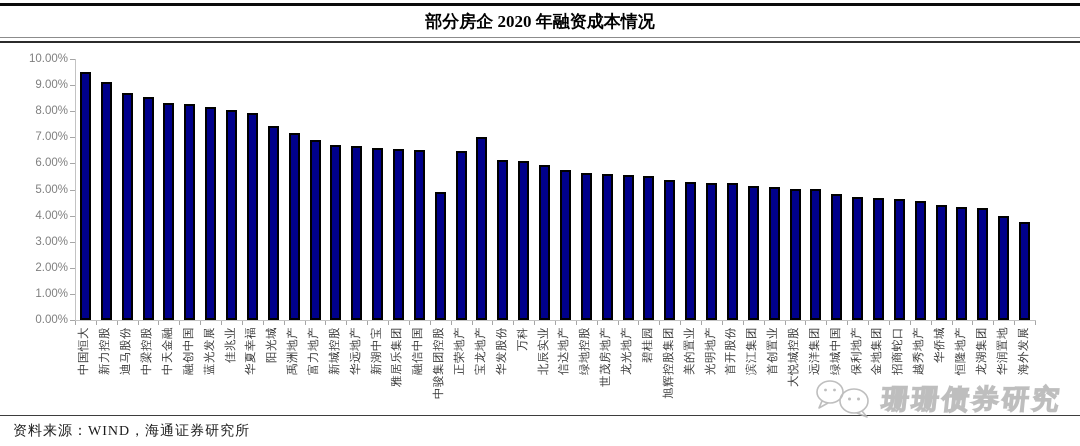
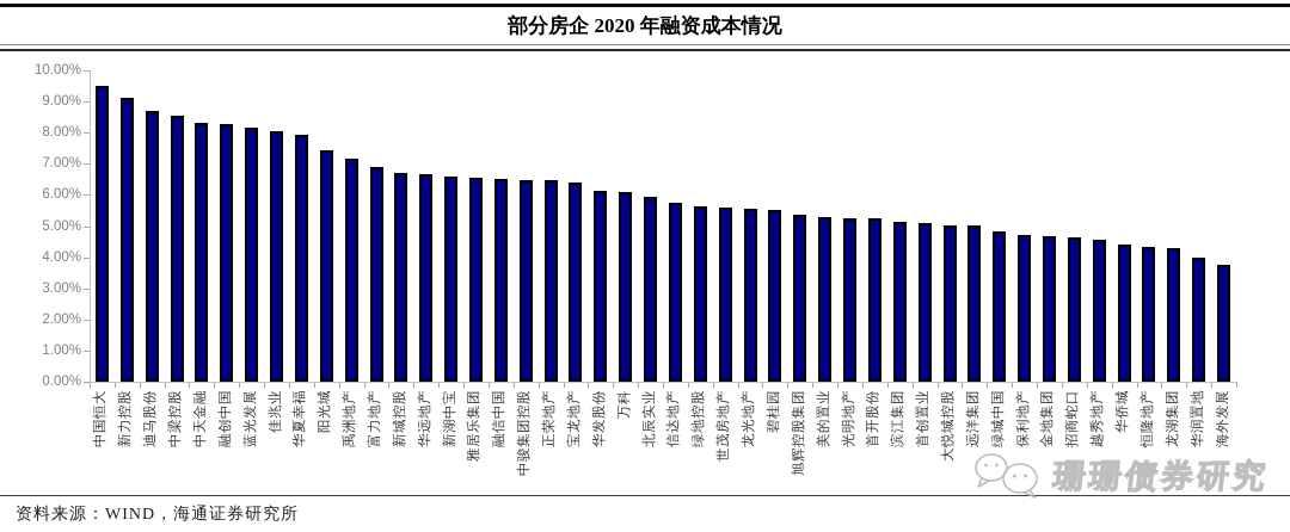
中骏集团控股: 4.9% -> 6.5%
宝龙地产: 7.0% -> 6.4%
